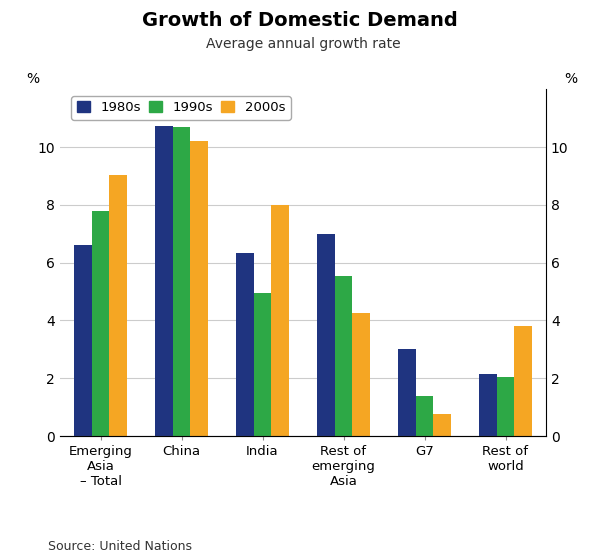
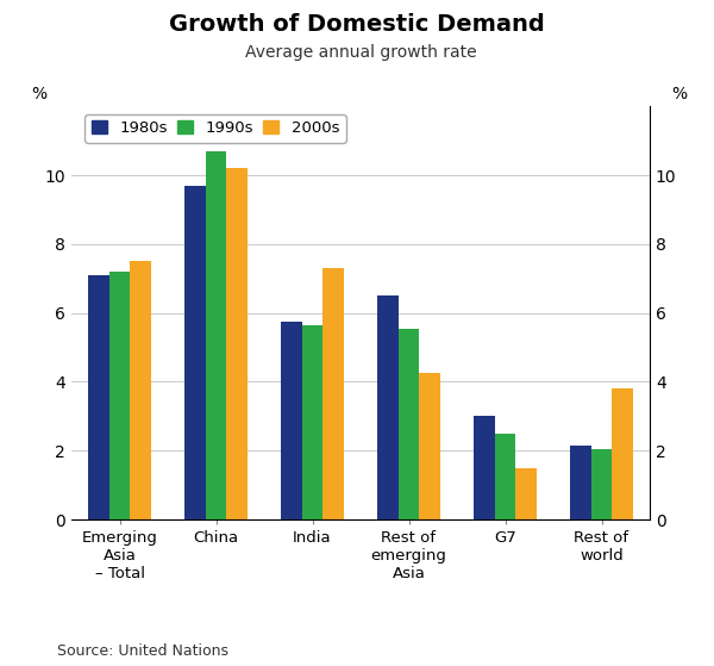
1980s/Emerging Asia – Total: 6.60 -> 7.10
1990s/Emerging Asia – Total: 7.80 -> 7.20
2000s/Emerging Asia – Total: 9.05 -> 7.50
1980s/China: 10.75 -> 9.70
1980s/India: 6.35 -> 5.75
1990s/India: 4.95 -> 5.65
2000s/India: 8.00 -> 7.30
1980s/Rest of emerging Asia: 7.00 -> 6.50
1990s/G7: 1.40 -> 2.50
2000s/G7: 0.75 -> 1.50
